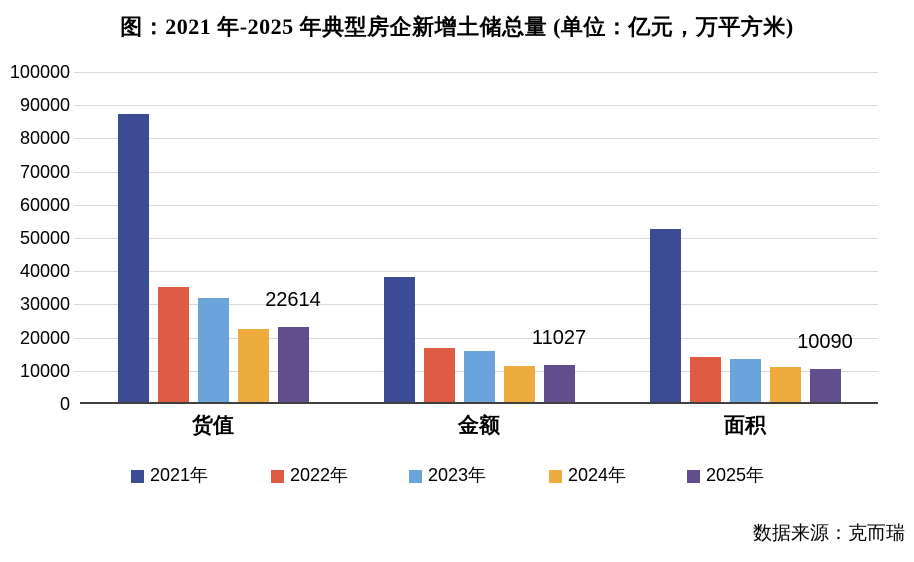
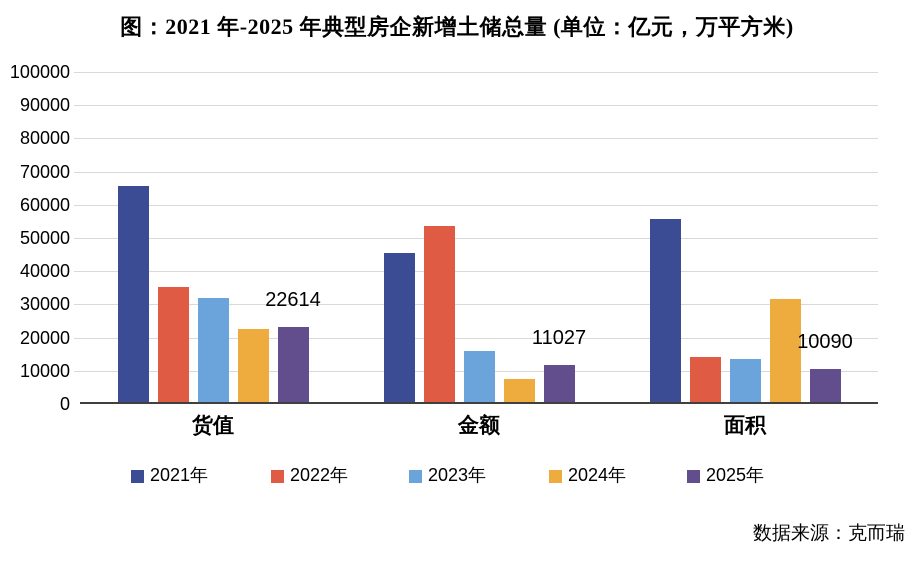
2021年/货值: 87000 -> 65000
2021年/金额: 38000 -> 45000
2022年/金额: 16000 -> 53000
2024年/金额: 11000 -> 7000
2021年/面积: 52000 -> 55000
2024年/面积: 10000 -> 31000
